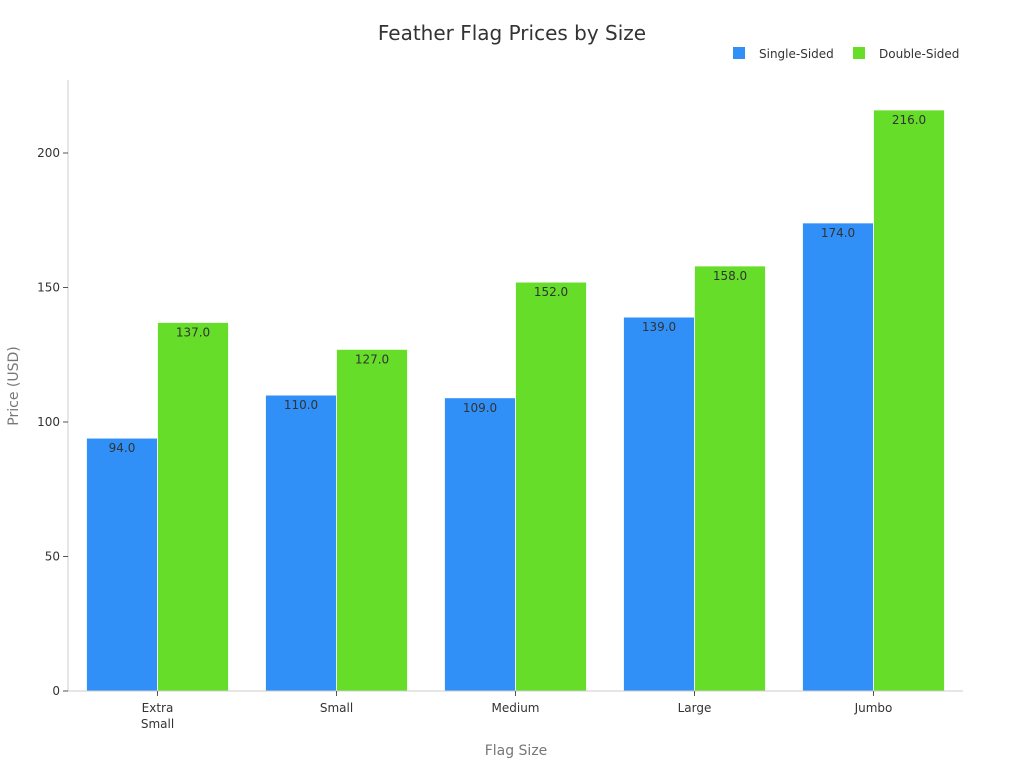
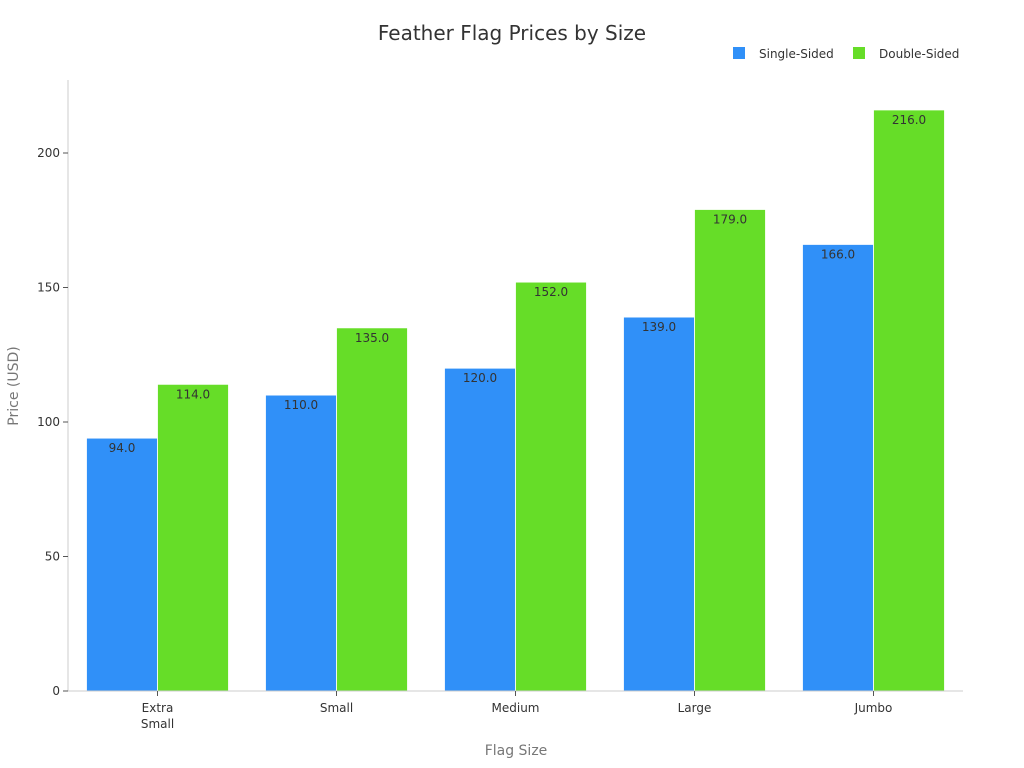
Double-Sided/Extra Small: 137.0 -> 114.0
Double-Sided/Small: 127.0 -> 135.0
Single-Sided/Medium: 109.0 -> 120.0
Double-Sided/Large: 158.0 -> 179.0
Single-Sided/Jumbo: 174.0 -> 166.0
